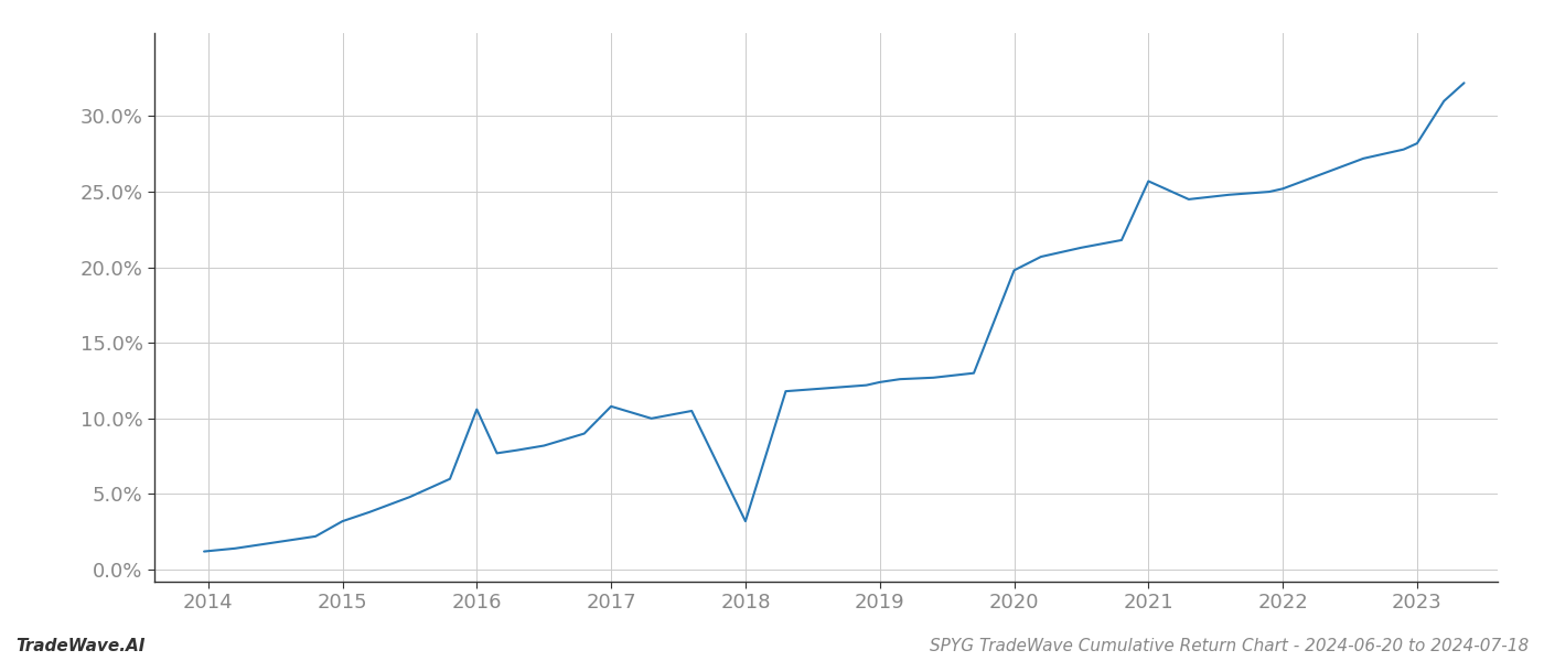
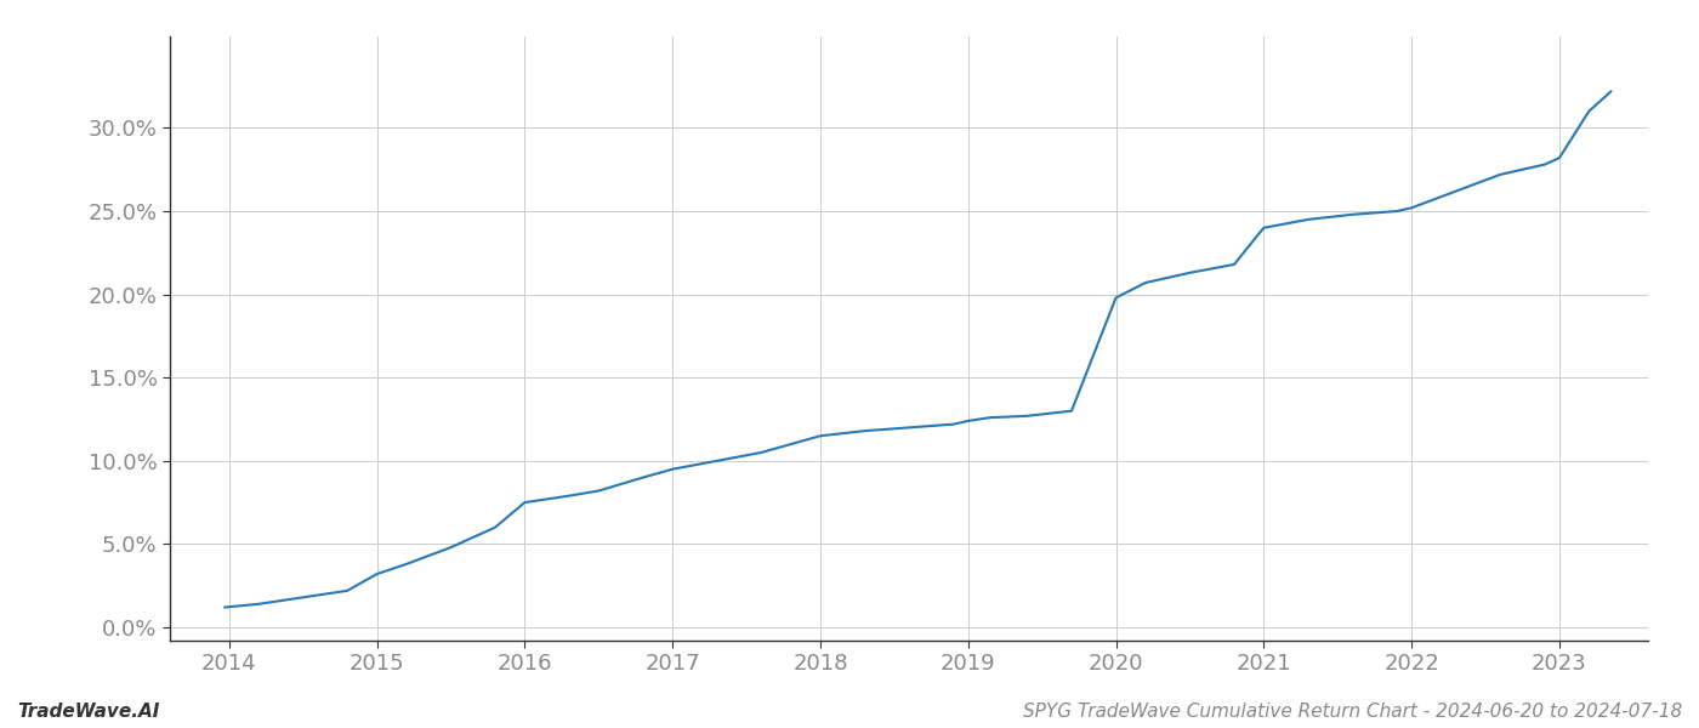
2016: 10.6% -> 7.5%
2017: 10.8% -> 9.5%
2018: 3.2% -> 11.5%
2021: 25.7% -> 24.0%
